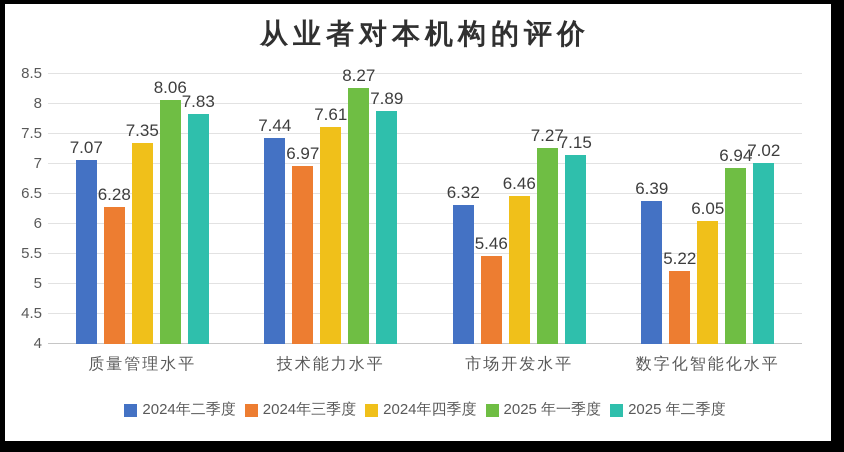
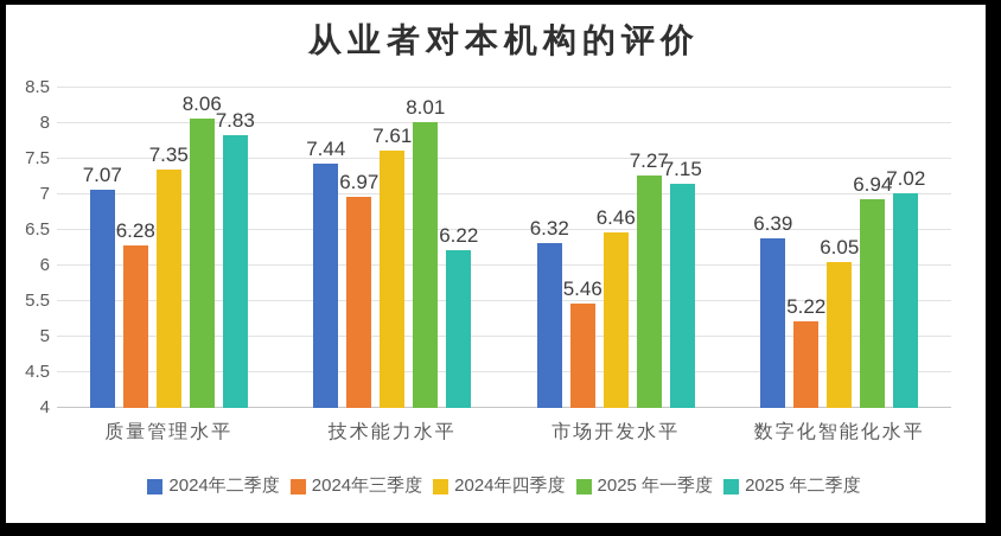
2025 年一季度/技术能力水平: 8.27 -> 8.01
2025 年二季度/技术能力水平: 7.89 -> 6.22
